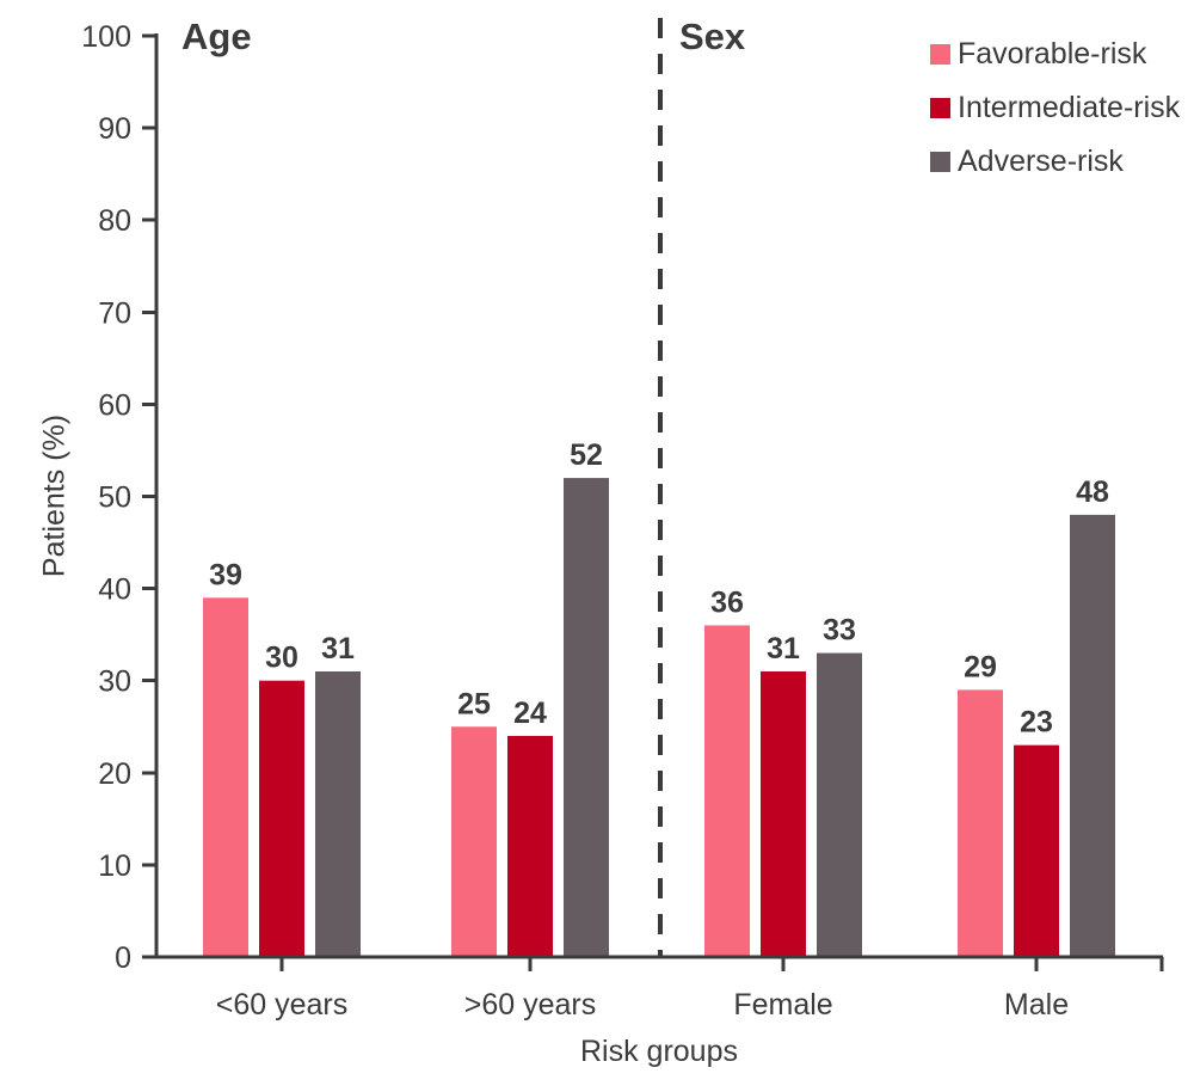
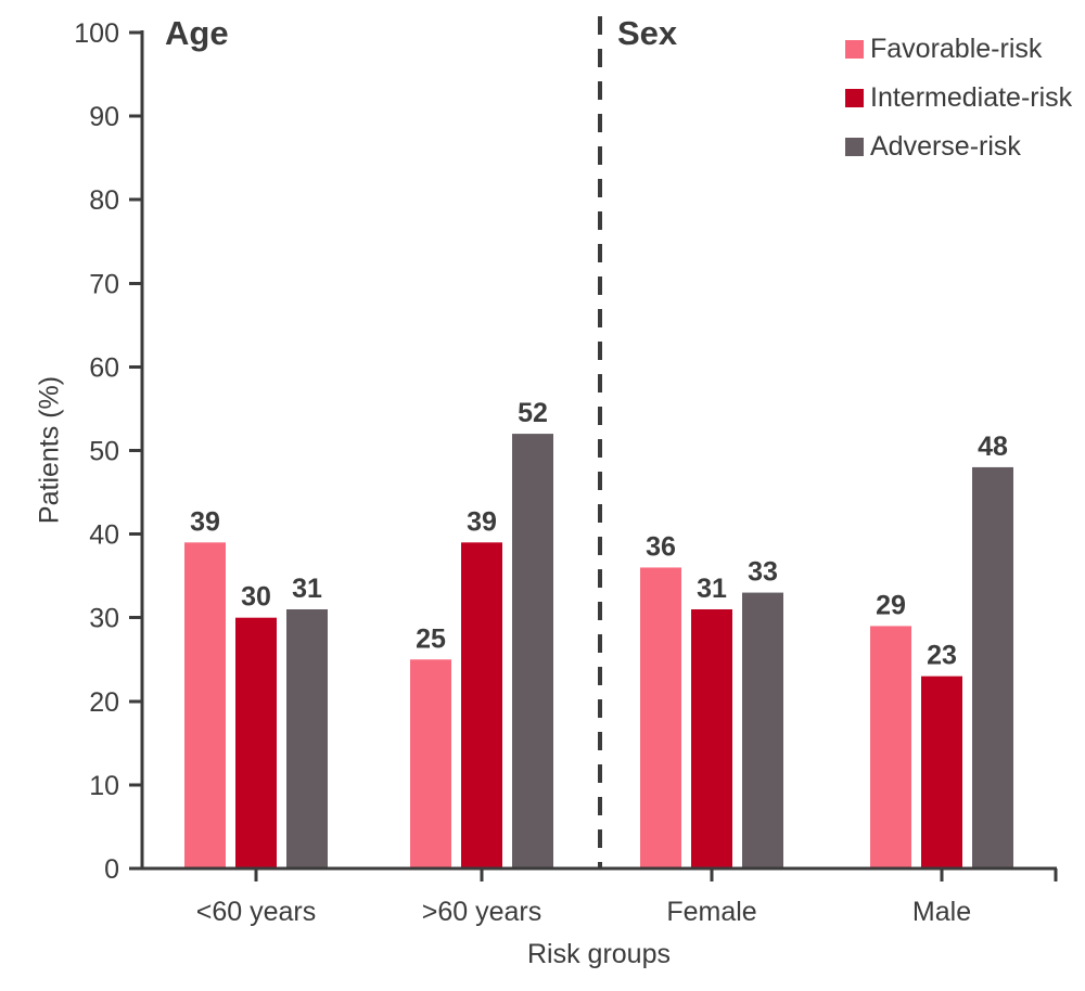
Intermediate-risk/>60 years: 24 -> 39
